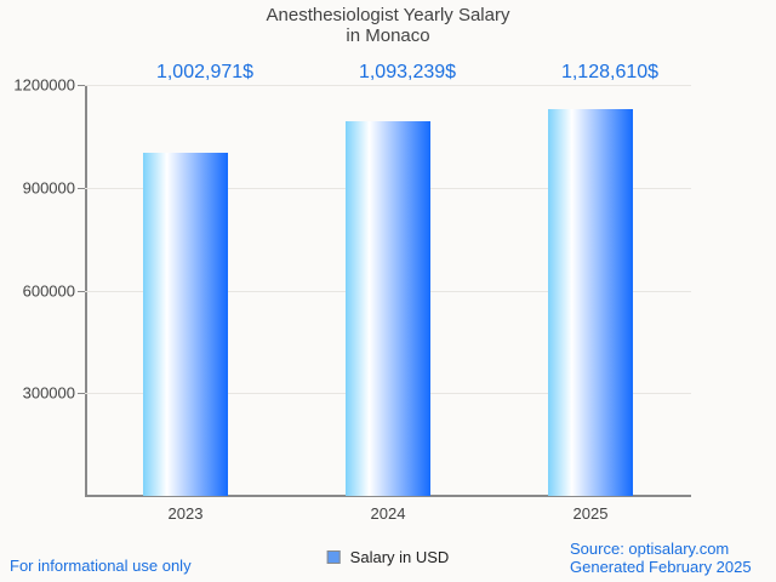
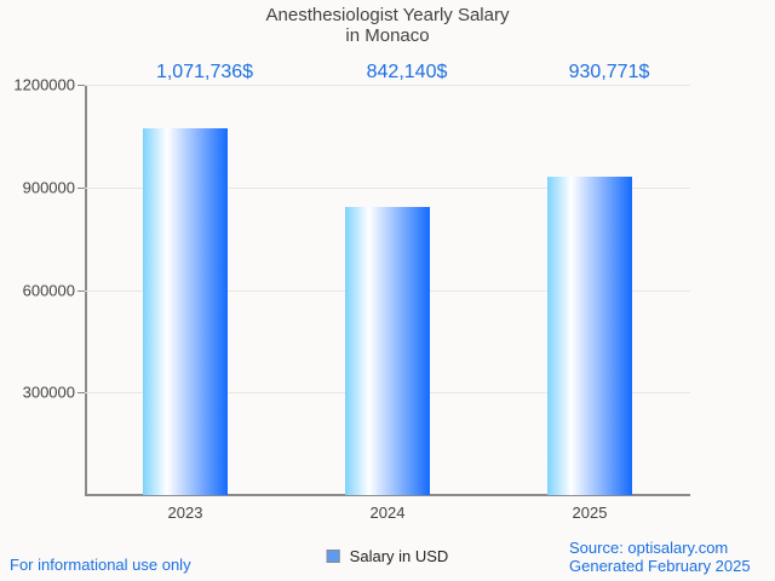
2023: 1,002,971 -> 1,071,736
2024: 1,093,239 -> 842,140
2025: 1,128,610 -> 930,771
